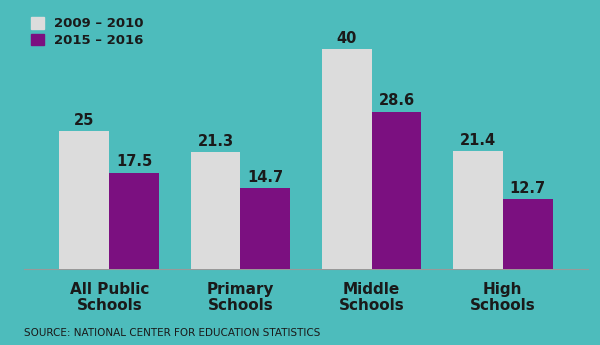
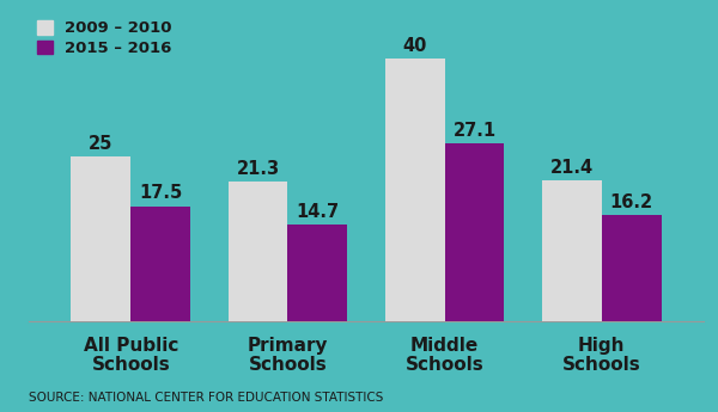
2015 – 2016/Middle Schools: 28.6 -> 27.1
2015 – 2016/High Schools: 12.7 -> 16.2
